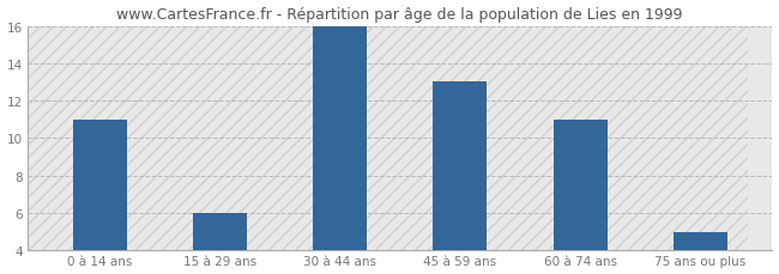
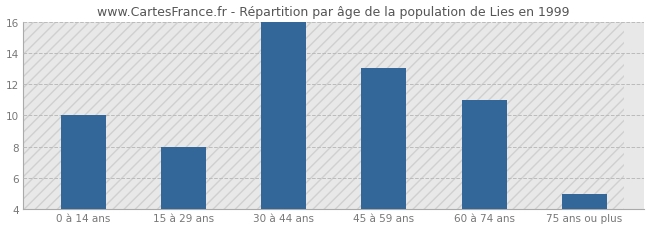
0 à 14 ans: 11 -> 10
15 à 29 ans: 6 -> 8
